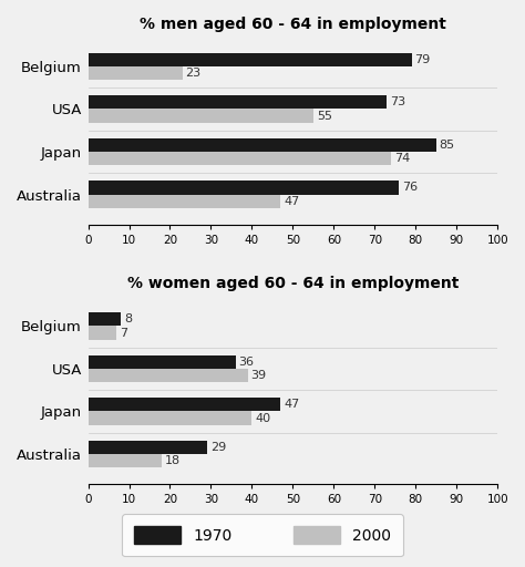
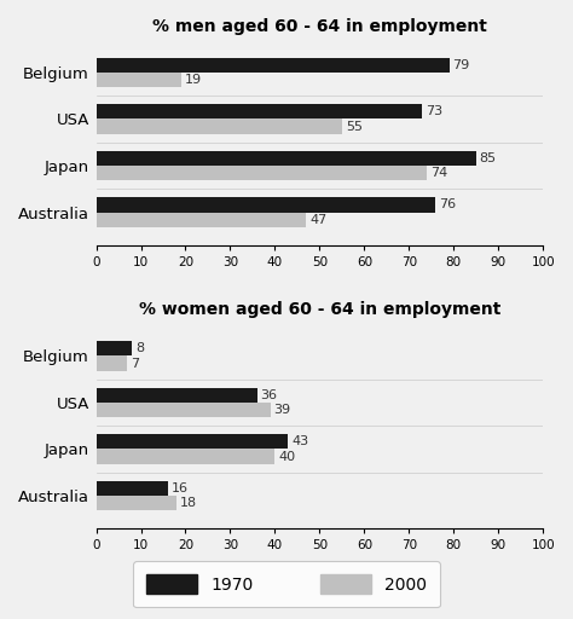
% men aged 60 - 64 in employment/2000/Belgium: 23 -> 19
% women aged 60 - 64 in employment/1970/Japan: 47 -> 43
% women aged 60 - 64 in employment/1970/Australia: 29 -> 16
